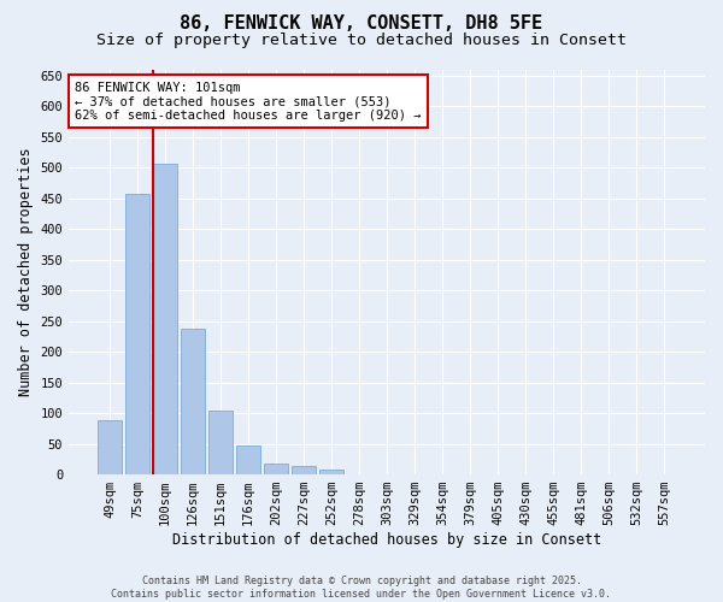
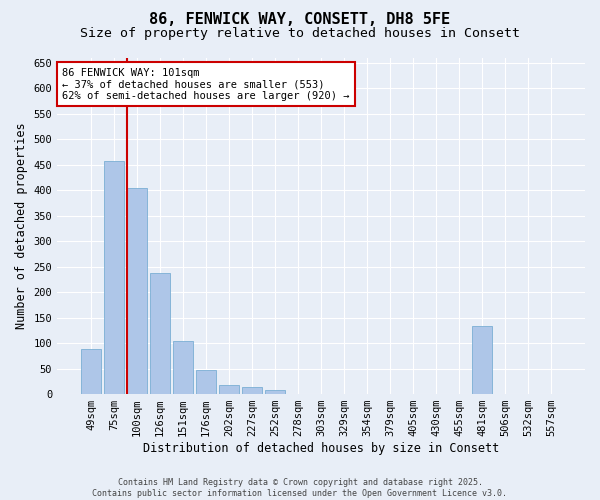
100sqm: 507 -> 404
481sqm: 1 -> 134
